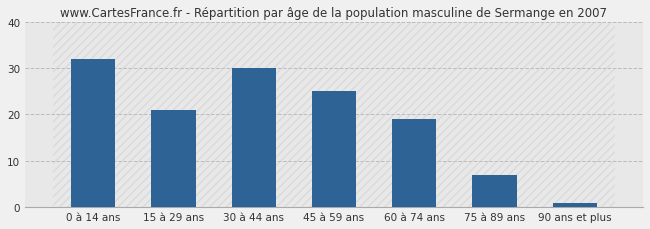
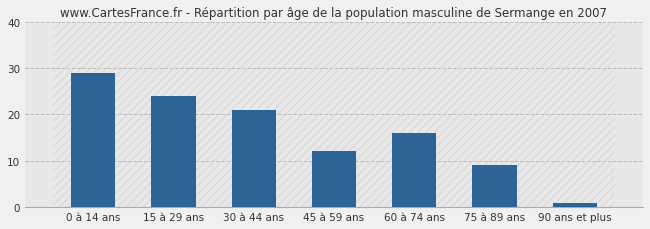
0 à 14 ans: 32 -> 29
15 à 29 ans: 21 -> 24
30 à 44 ans: 30 -> 21
45 à 59 ans: 25 -> 12
60 à 74 ans: 19 -> 16
75 à 89 ans: 7 -> 9
